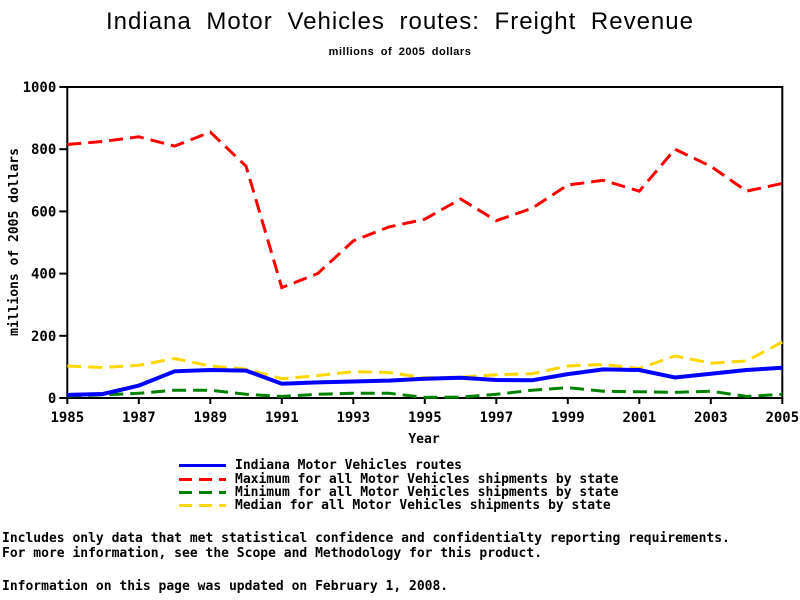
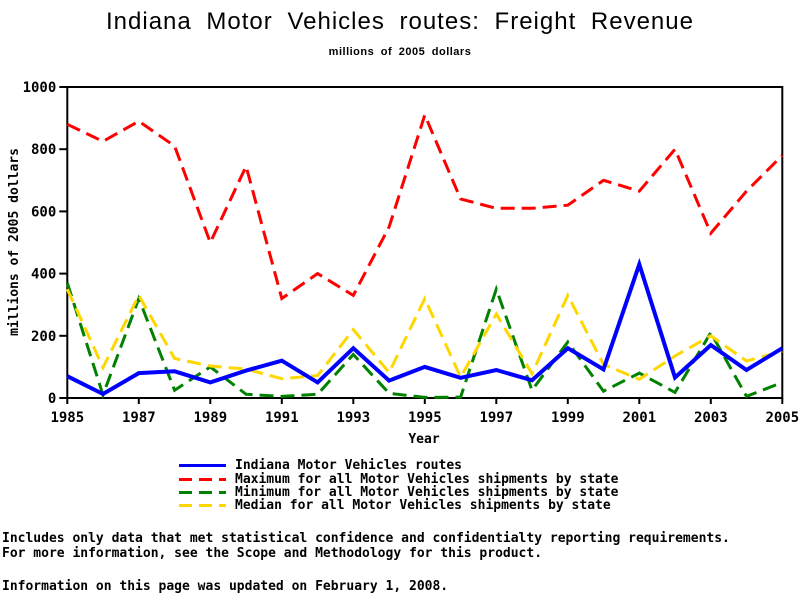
Indiana Motor Vehicles routes/1985: 10 -> 70
Maximum for all Motor Vehicles shipments by state/1985: 820 -> 880
Minimum for all Motor Vehicles shipments by state/1985: 10 -> 370
Median for all Motor Vehicles shipments by state/1985: 100 -> 350
Indiana Motor Vehicles routes/1987: 40 -> 80
Maximum for all Motor Vehicles shipments by state/1987: 840 -> 890
Minimum for all Motor Vehicles shipments by state/1987: 20 -> 320
Median for all Motor Vehicles shipments by state/1987: 100 -> 330
Indiana Motor Vehicles routes/1989: 90 -> 50
Maximum for all Motor Vehicles shipments by state/1989: 860 -> 500
Minimum for all Motor Vehicles shipments by state/1989: 20 -> 100
Indiana Motor Vehicles routes/1991: 50 -> 120
Maximum for all Motor Vehicles shipments by state/1991: 360 -> 320
Indiana Motor Vehicles routes/1993: 50 -> 160
Maximum for all Motor Vehicles shipments by state/1993: 500 -> 330
Minimum for all Motor Vehicles shipments by state/1993: 20 -> 140
Median for all Motor Vehicles shipments by state/1993: 80 -> 220
Indiana Motor Vehicles routes/1995: 60 -> 100
Maximum for all Motor Vehicles shipments by state/1995: 580 -> 910
Median for all Motor Vehicles shipments by state/1995: 60 -> 320
Indiana Motor Vehicles routes/1997: 60 -> 90
Maximum for all Motor Vehicles shipments by state/1997: 570 -> 610
Minimum for all Motor Vehicles shipments by state/1997: 10 -> 350
Median for all Motor Vehicles shipments by state/1997: 80 -> 270
Indiana Motor Vehicles routes/1999: 80 -> 160
Maximum for all Motor Vehicles shipments by state/1999: 680 -> 620
Minimum for all Motor Vehicles shipments by state/1999: 30 -> 180
Median for all Motor Vehicles shipments by state/1999: 100 -> 330
Indiana Motor Vehicles routes/2001: 90 -> 430
Minimum for all Motor Vehicles shipments by state/2001: 20 -> 80
Median for all Motor Vehicles shipments by state/2001: 100 -> 60
Indiana Motor Vehicles routes/2003: 80 -> 170
Maximum for all Motor Vehicles shipments by state/2003: 740 -> 530
Minimum for all Motor Vehicles shipments by state/2003: 20 -> 210
Median for all Motor Vehicles shipments by state/2003: 110 -> 200
Indiana Motor Vehicles routes/2005: 100 -> 160
Maximum for all Motor Vehicles shipments by state/2005: 690 -> 780
Minimum for all Motor Vehicles shipments by state/2005: 10 -> 50
Median for all Motor Vehicles shipments by state/2005: 180 -> 150
